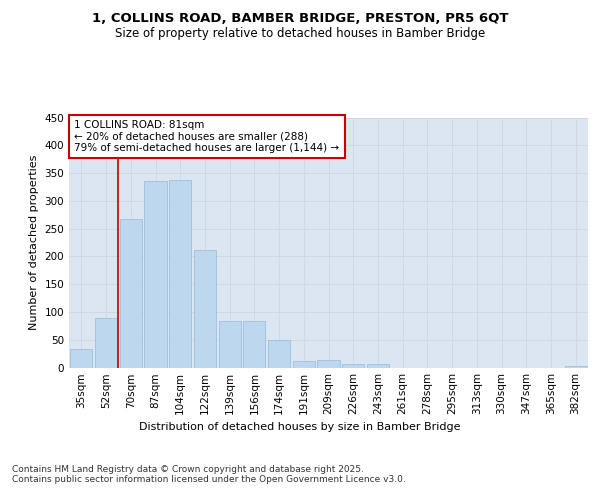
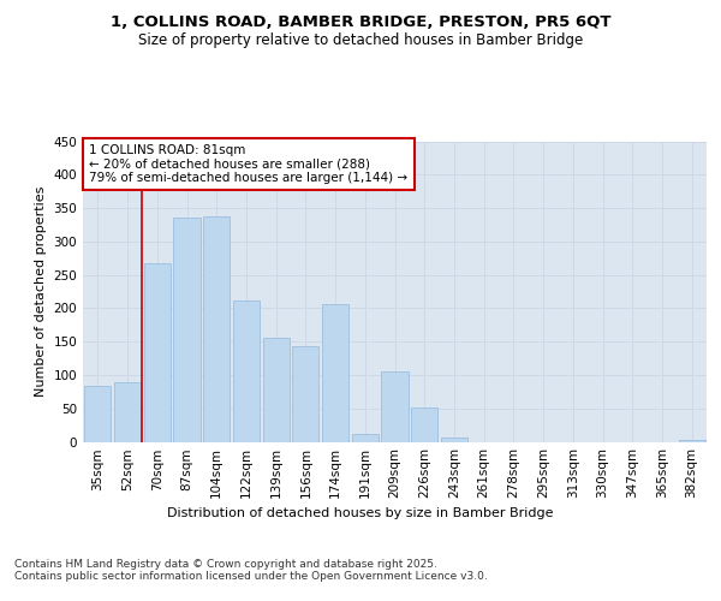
35sqm: 33 -> 84
139sqm: 83 -> 156
156sqm: 83 -> 144
174sqm: 50 -> 206
209sqm: 14 -> 106
226sqm: 7 -> 52
